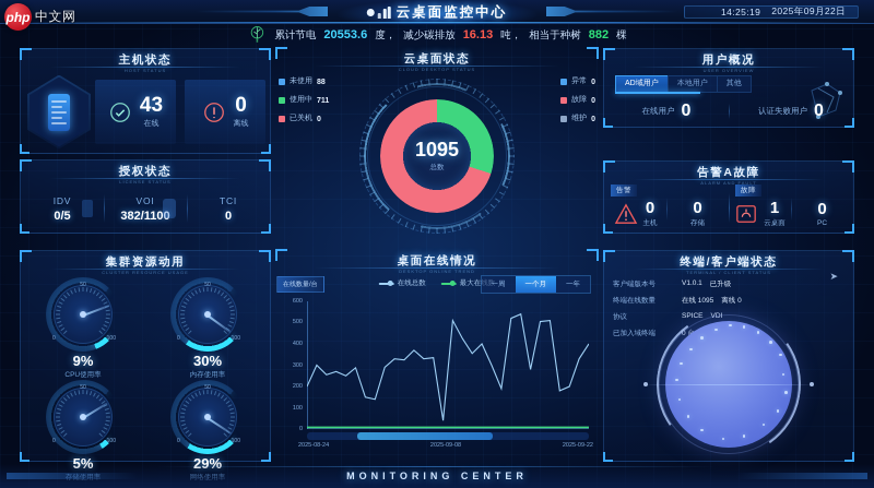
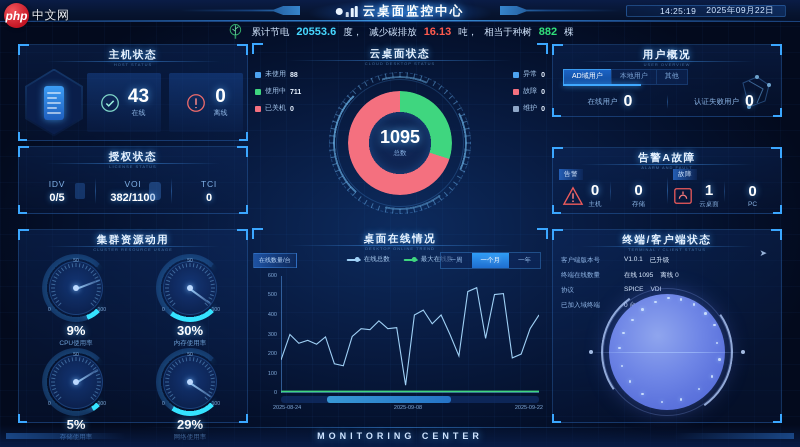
在线总数/2025-08-24: 200 -> 170
在线总数/2025-09-08: 510 -> 400
